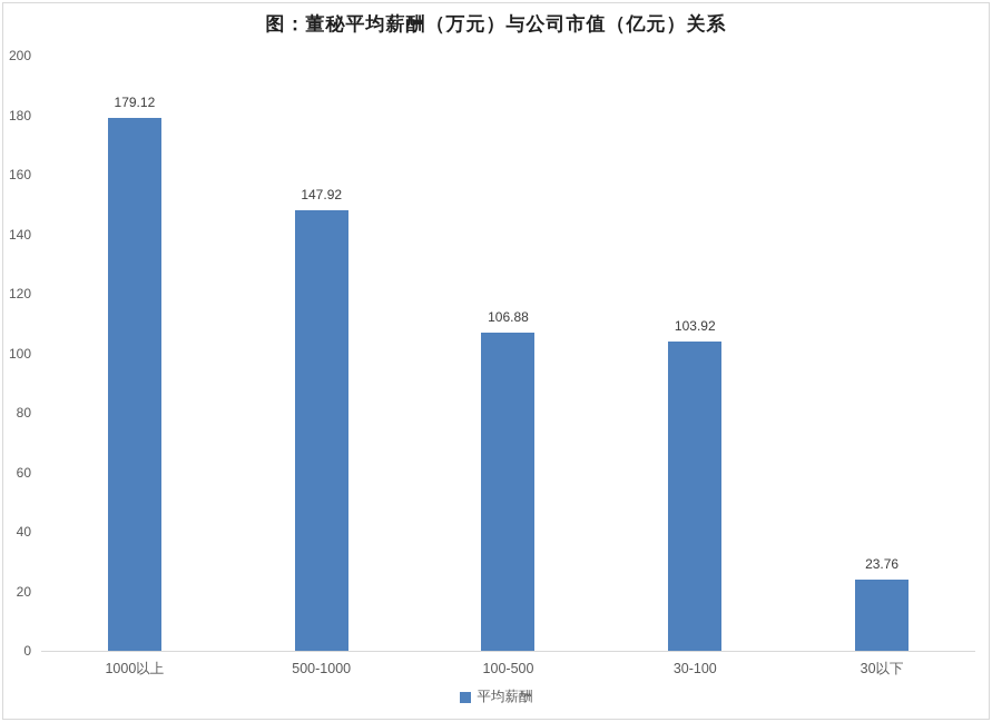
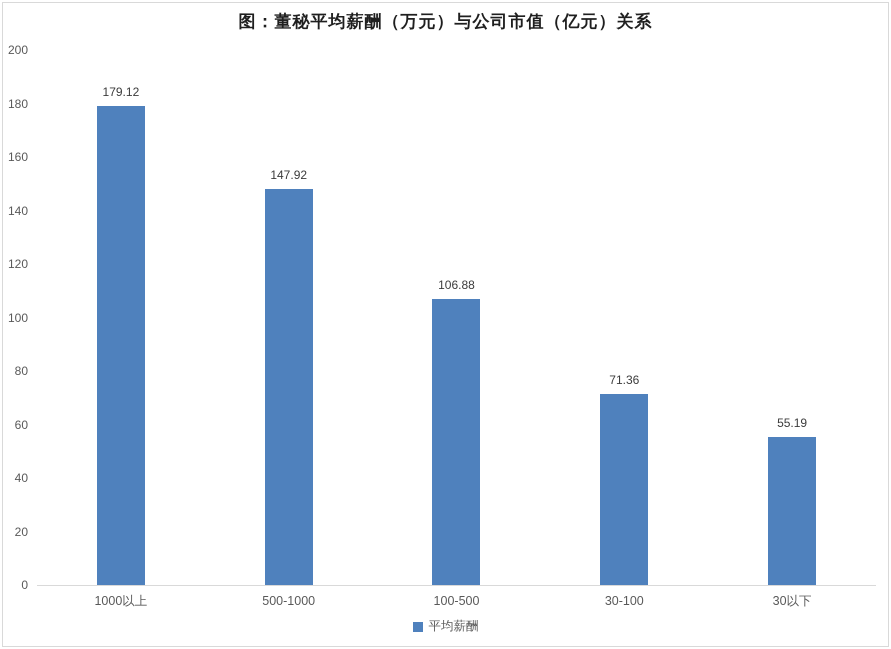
30-100: 103.92 -> 71.36
30以下: 23.76 -> 55.19
